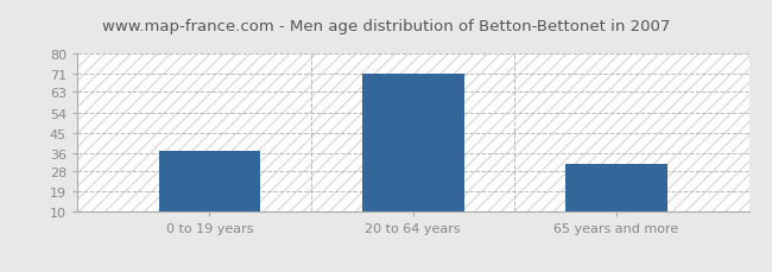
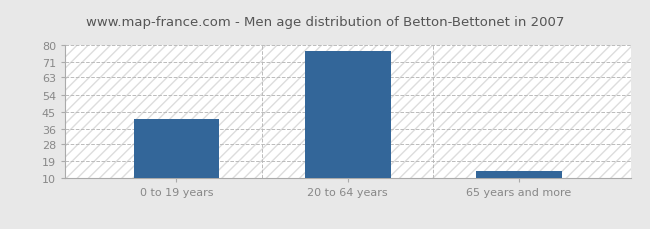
0 to 19 years: 37 -> 41
20 to 64 years: 71 -> 77
65 years and more: 31 -> 14
